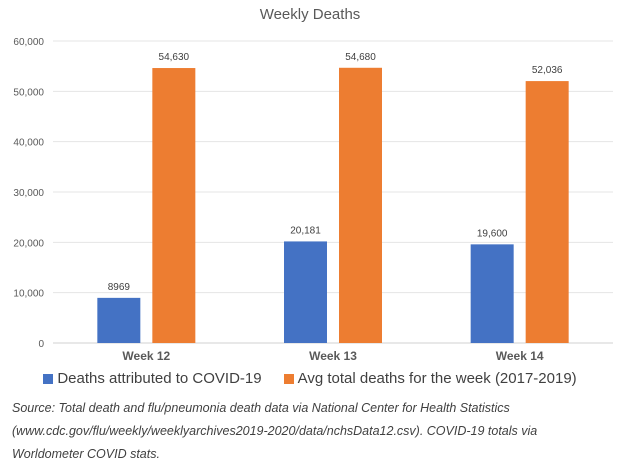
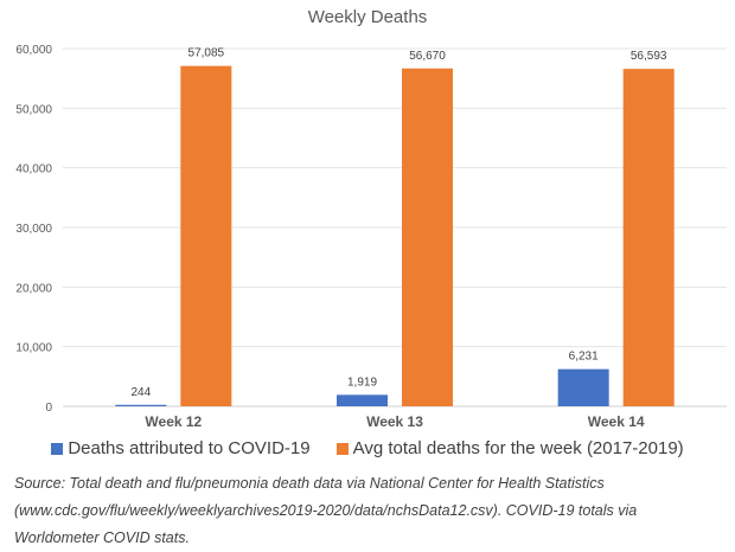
Deaths attributed to COVID-19/Week 12: 8969 -> 244
Avg total deaths for the week (2017-2019)/Week 12: 54,630 -> 57,085
Deaths attributed to COVID-19/Week 13: 20,181 -> 1,919
Avg total deaths for the week (2017-2019)/Week 13: 54,680 -> 56,670
Deaths attributed to COVID-19/Week 14: 19,600 -> 6,231
Avg total deaths for the week (2017-2019)/Week 14: 52,036 -> 56,593
